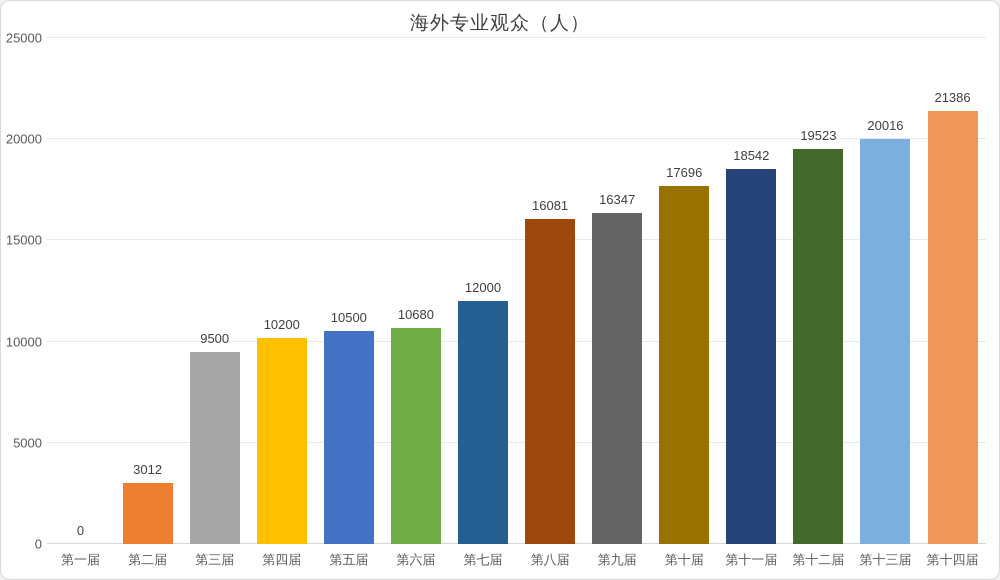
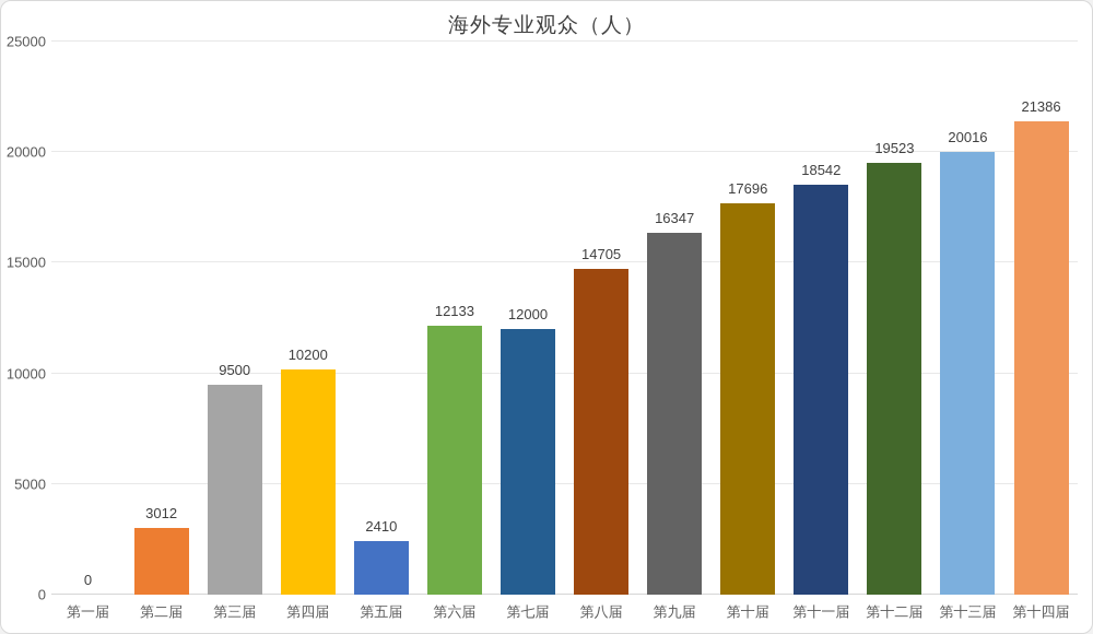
第五届: 10500 -> 2410
第六届: 10680 -> 12133
第八届: 16081 -> 14705
